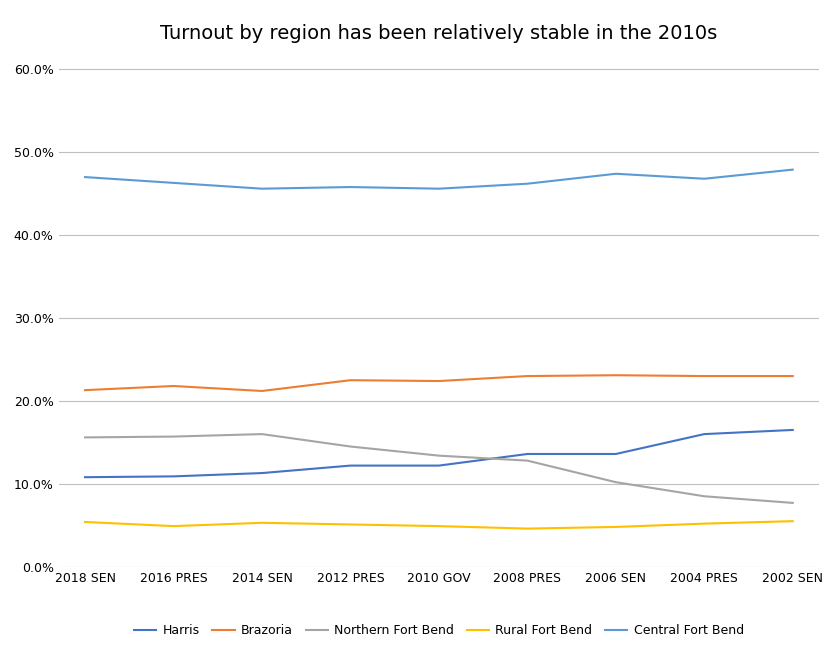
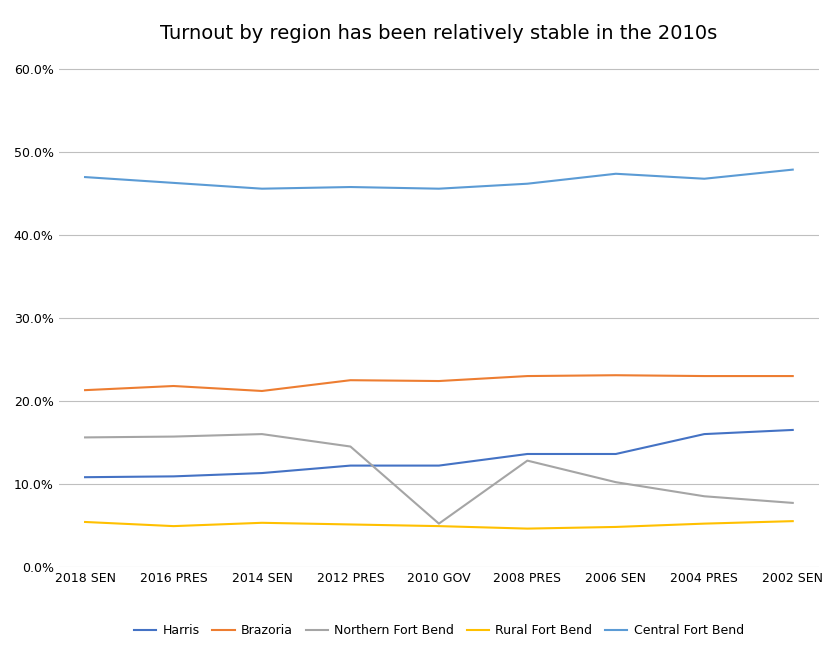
Northern Fort Bend/2010 GOV: 13.4% -> 5.2%
